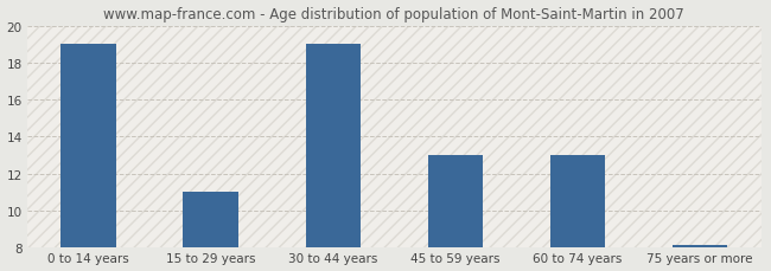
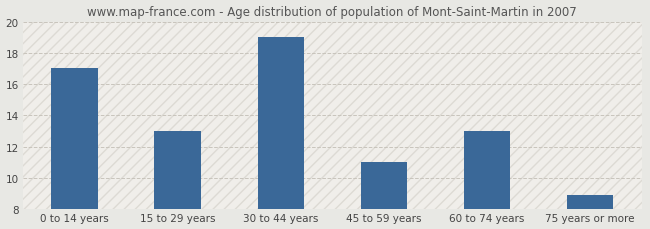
0 to 14 years: 19.0 -> 17.0
15 to 29 years: 11.0 -> 13.0
45 to 59 years: 13.0 -> 11.0
75 years or more: 8.2 -> 8.9
